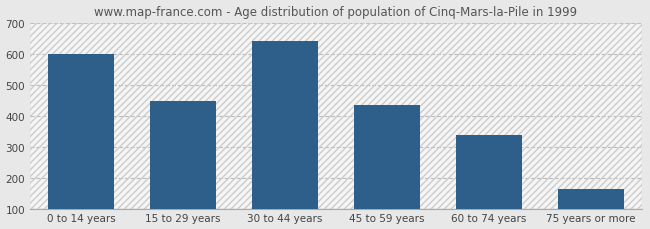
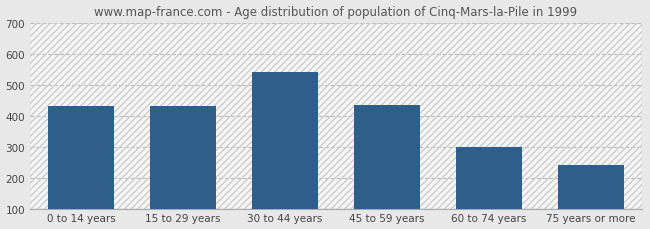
0 to 14 years: 598 -> 430
15 to 29 years: 449 -> 430
30 to 44 years: 643 -> 540
60 to 74 years: 338 -> 300
75 years or more: 163 -> 240
